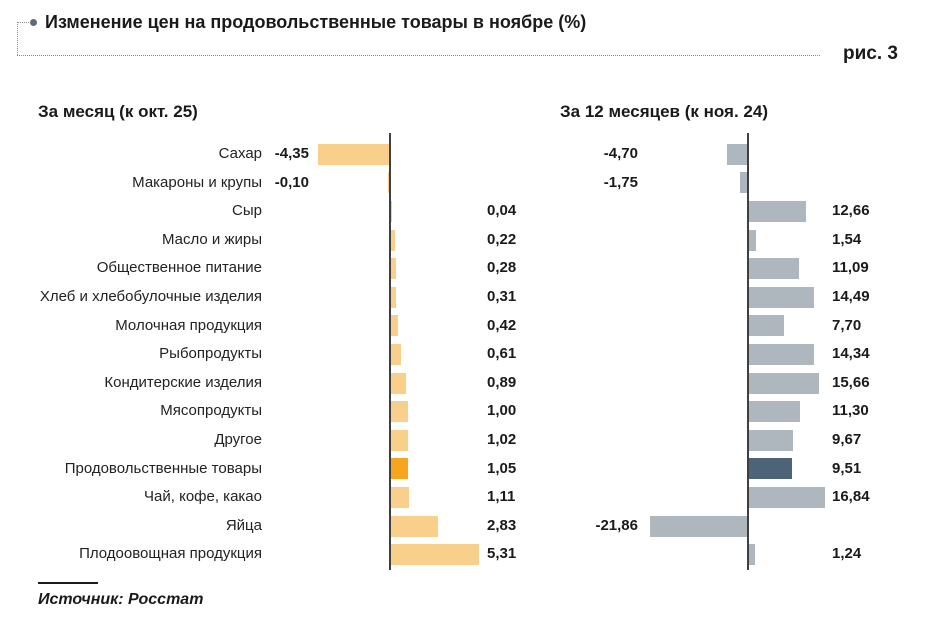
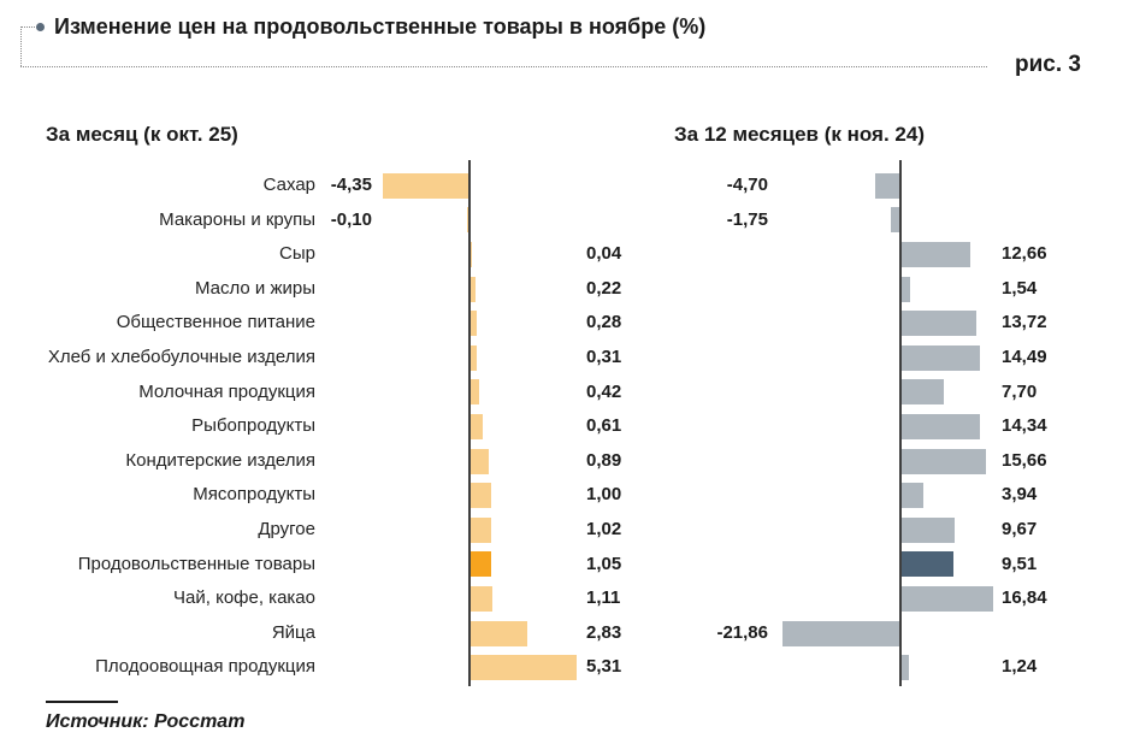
За 12 месяцев (к ноя. 24)/Общественное питание: 11,09 -> 13,72
За 12 месяцев (к ноя. 24)/Мясопродукты: 11,30 -> 3,94
